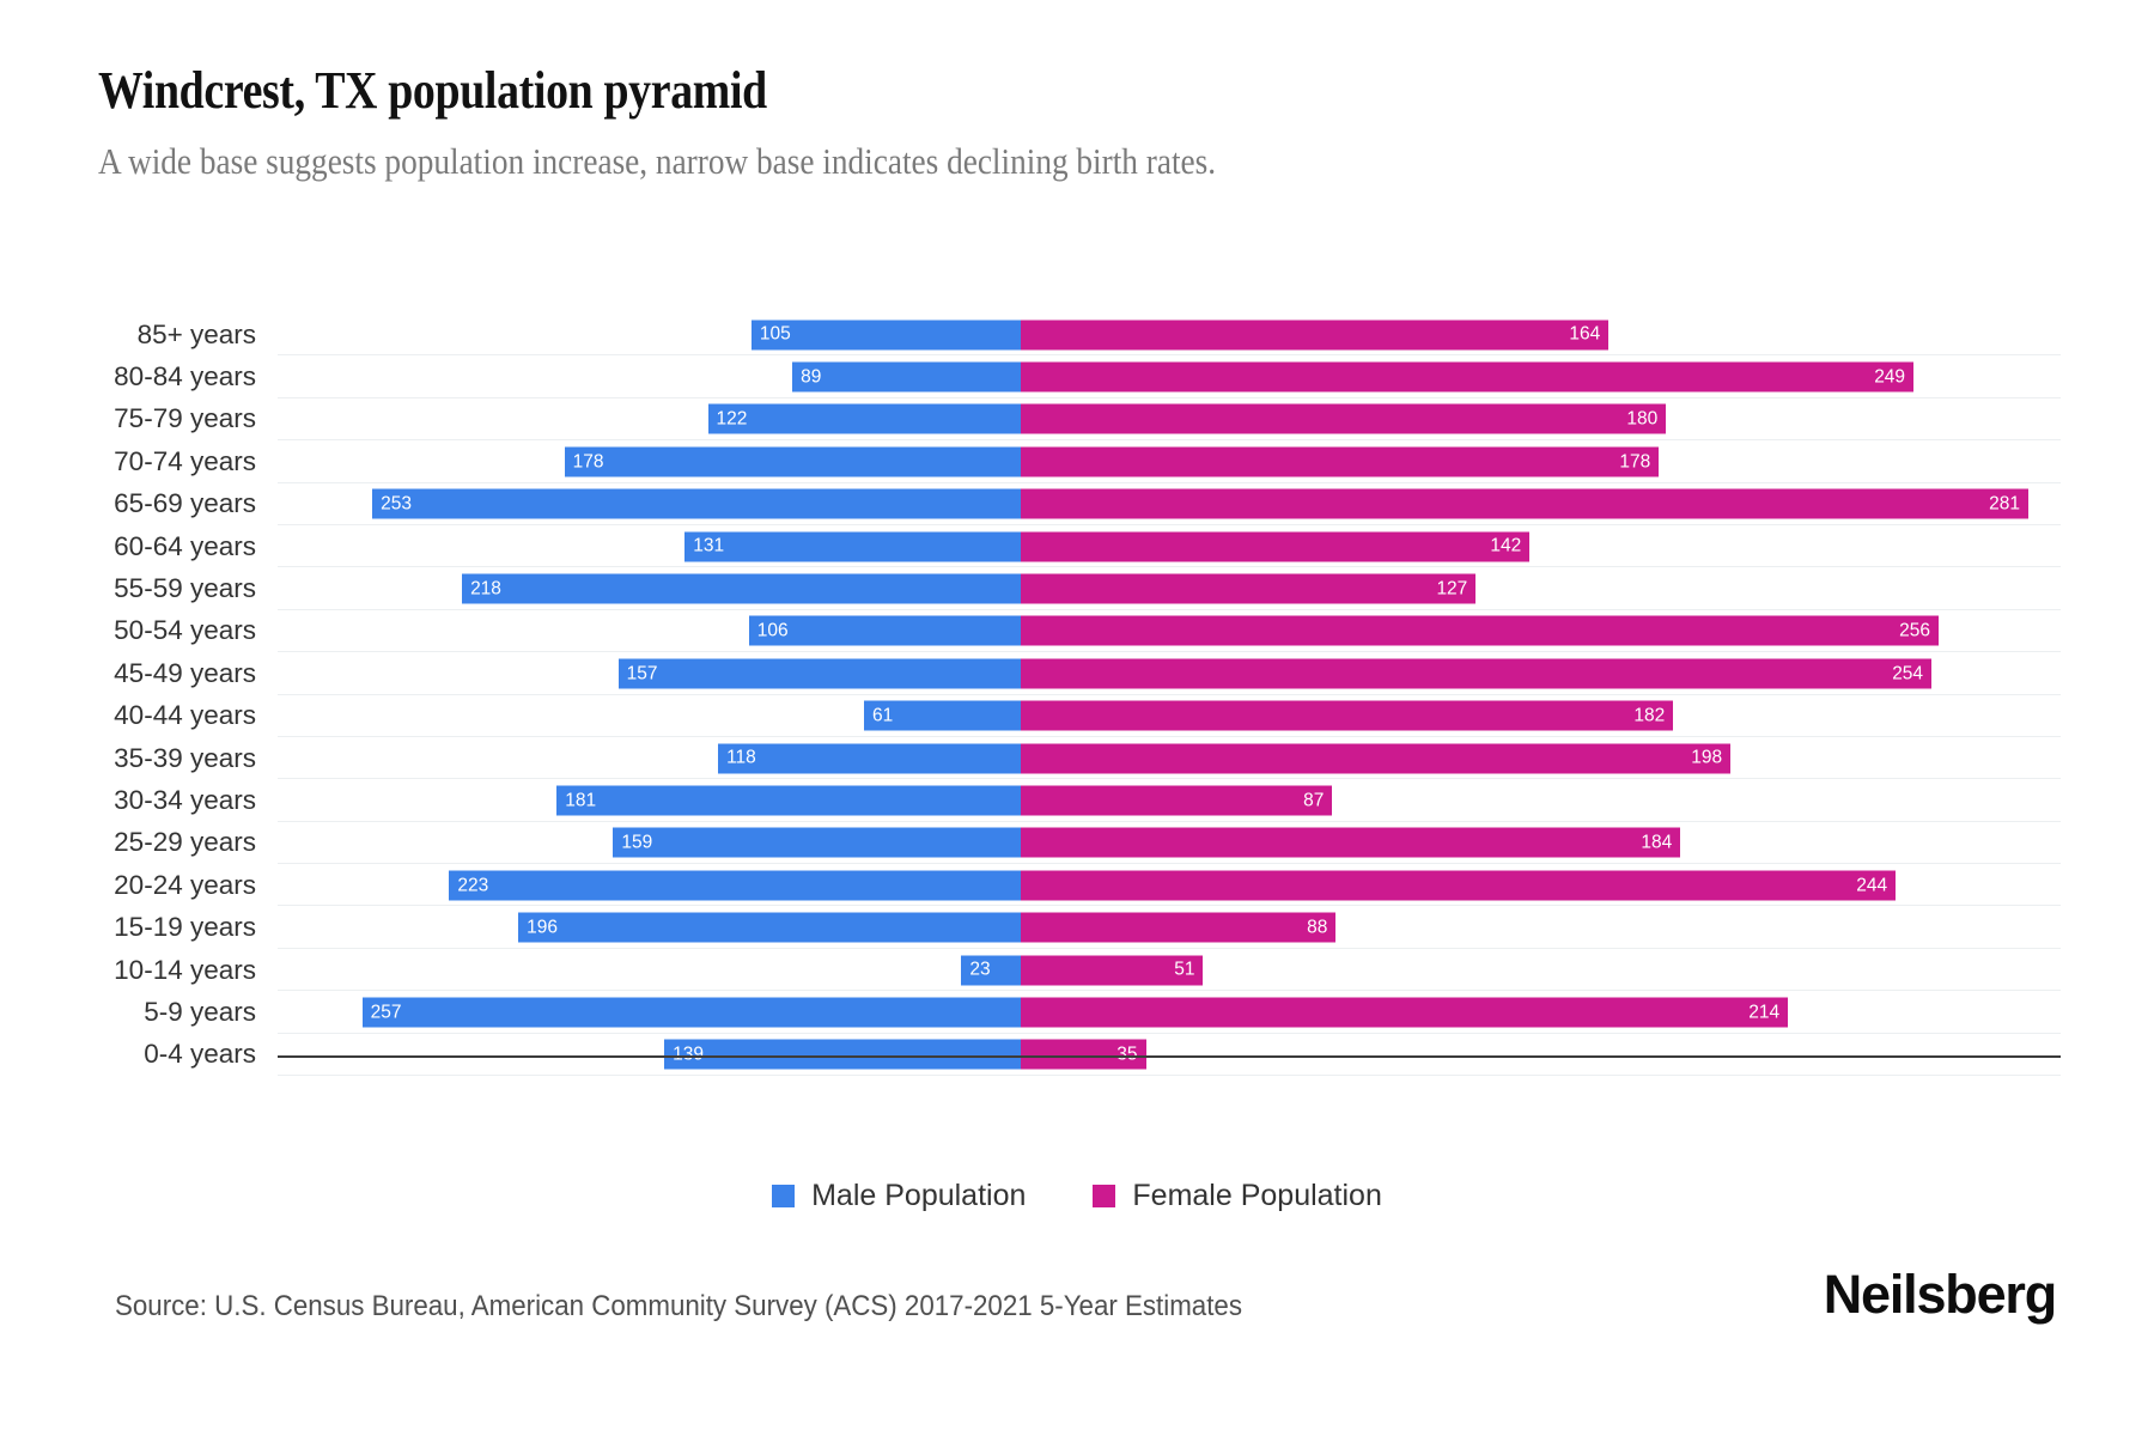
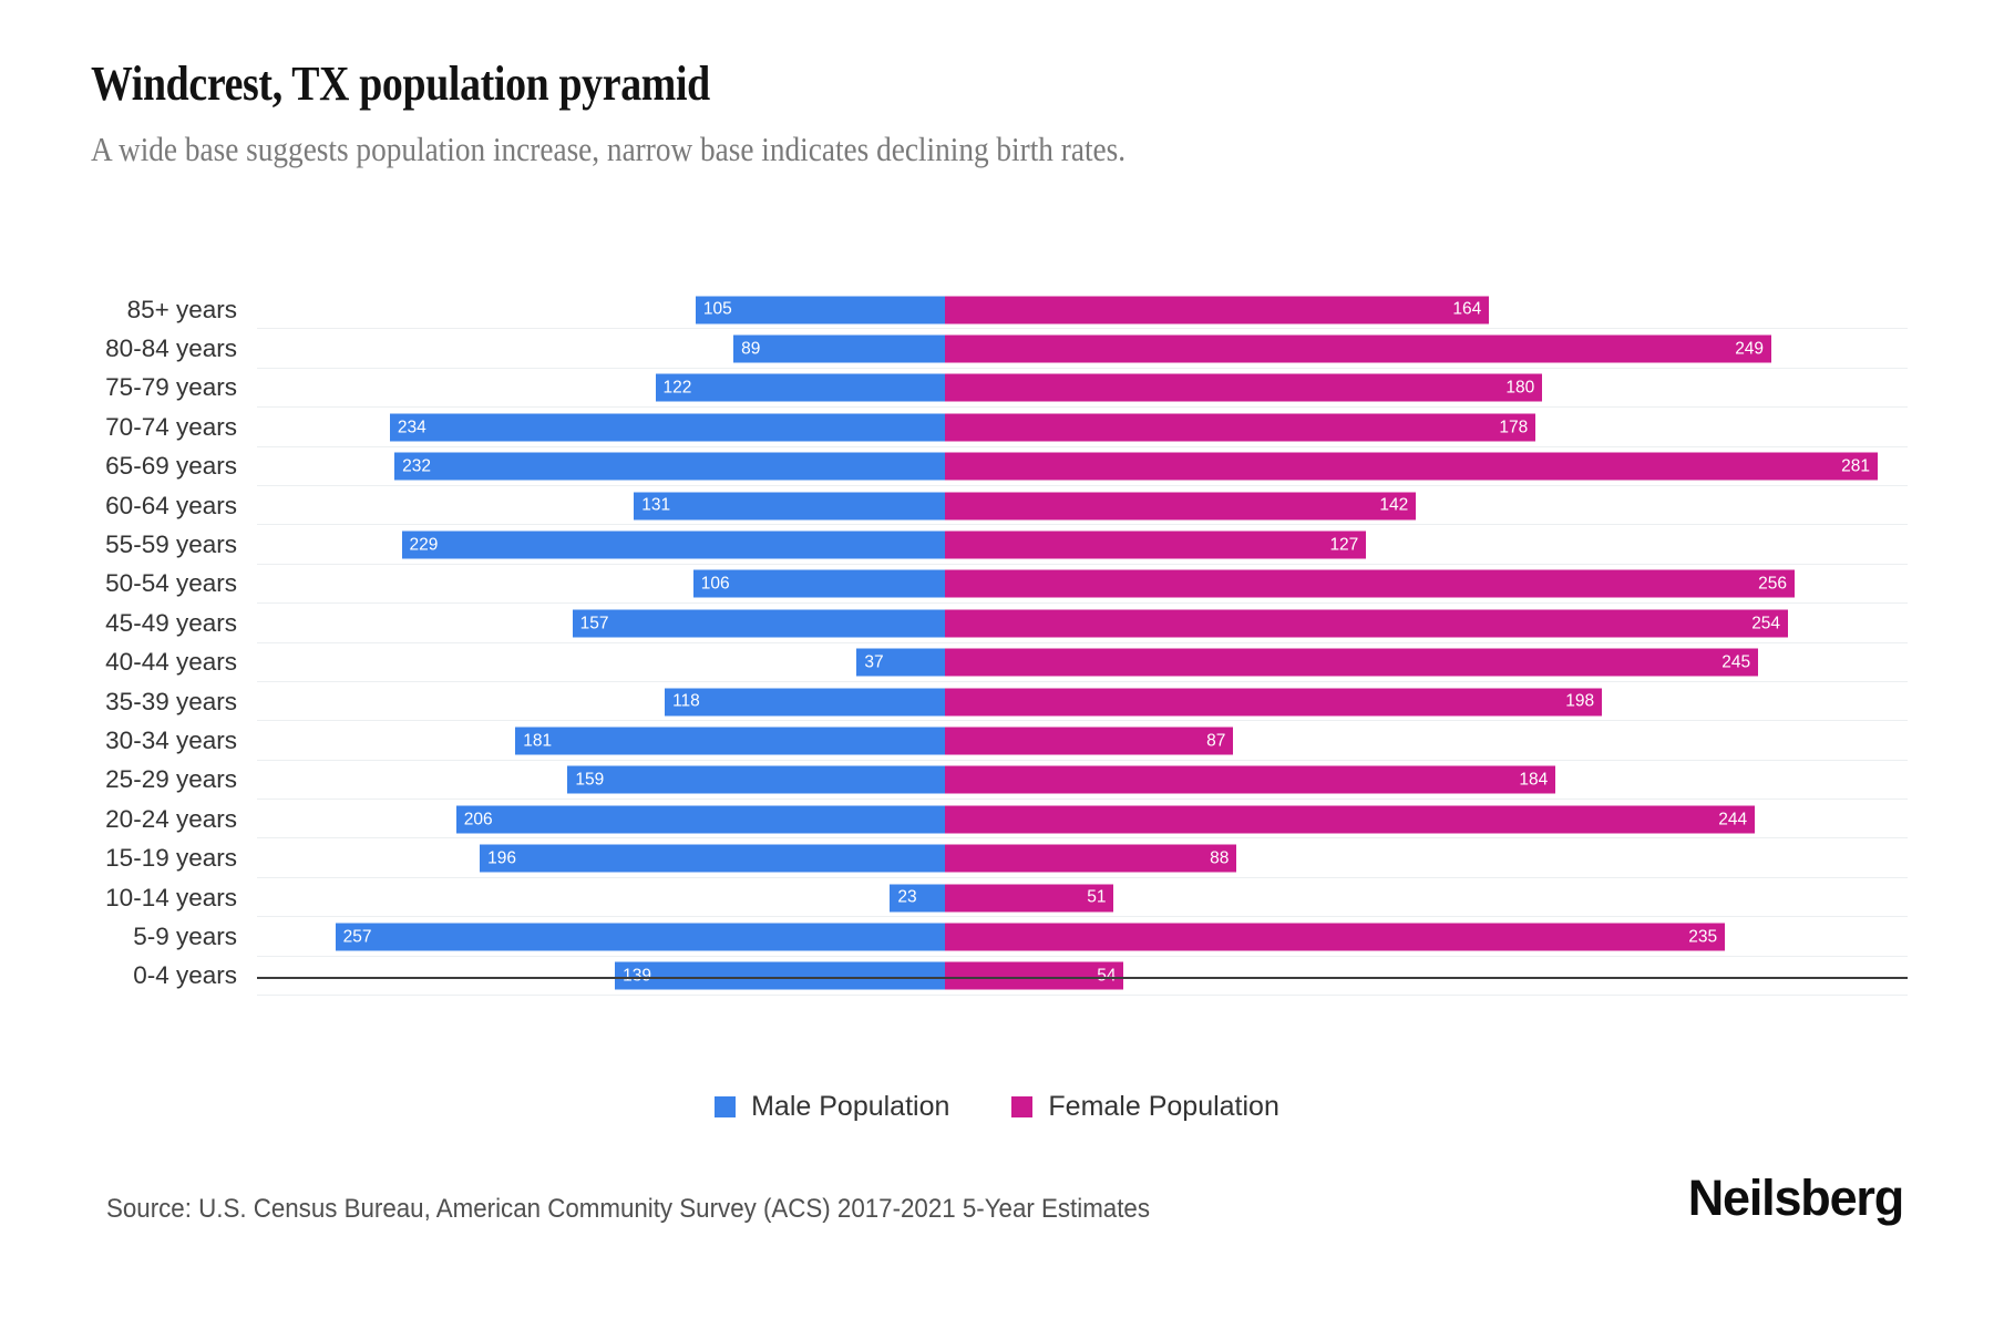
Male Population/70-74 years: 178 -> 234
Male Population/65-69 years: 253 -> 232
Male Population/55-59 years: 218 -> 229
Male Population/40-44 years: 61 -> 37
Female Population/40-44 years: 182 -> 245
Male Population/20-24 years: 223 -> 206
Female Population/5-9 years: 214 -> 235
Female Population/0-4 years: 35 -> 54
